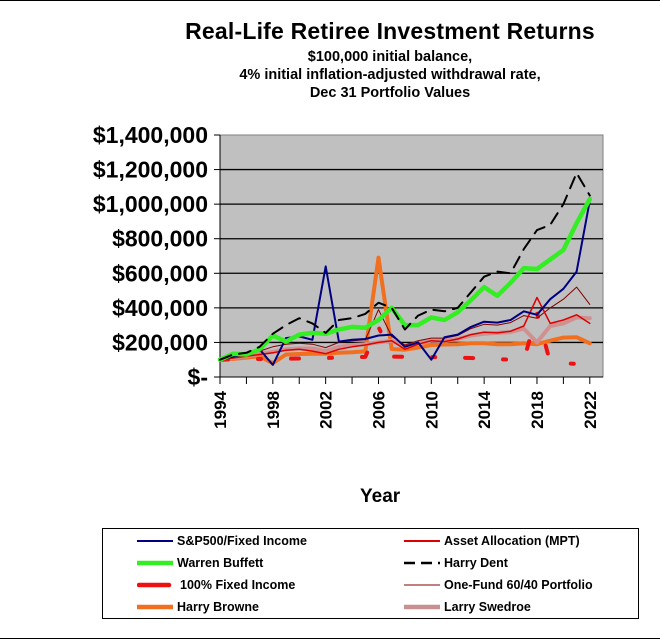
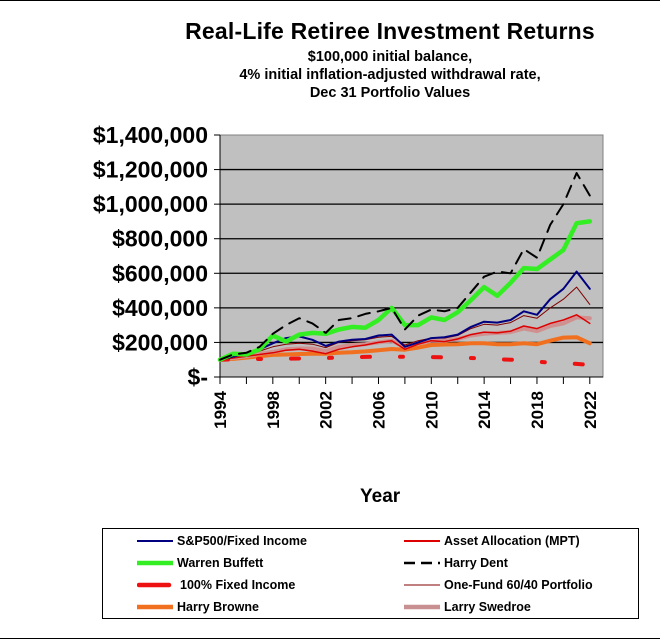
Harry Browne/1998: $80000 -> $130000
S&P500/Fixed Income/1998: $70000 -> $200000
S&P500/Fixed Income/2002: $640000 -> $180000
Harry Browne/2006: $690000 -> $160000
100% Fixed Income/2006: $290000 -> $120000
One-Fund 60/40 Portfolio/2006: $390000 -> $230000
Harry Dent/2006: $430000 -> $380000
S&P500/Fixed Income/2010: $100000 -> $220000
Larry Swedroe/2018: $200000 -> $260000
100% Fixed Income/2018: $370000 -> $90000
Asset Allocation (MPT)/2018: $460000 -> $280000
Harry Dent/2018: $850000 -> $690000
S&P500/Fixed Income/2022: $1020000 -> $510000
Warren Buffett/2022: $1030000 -> $900000
